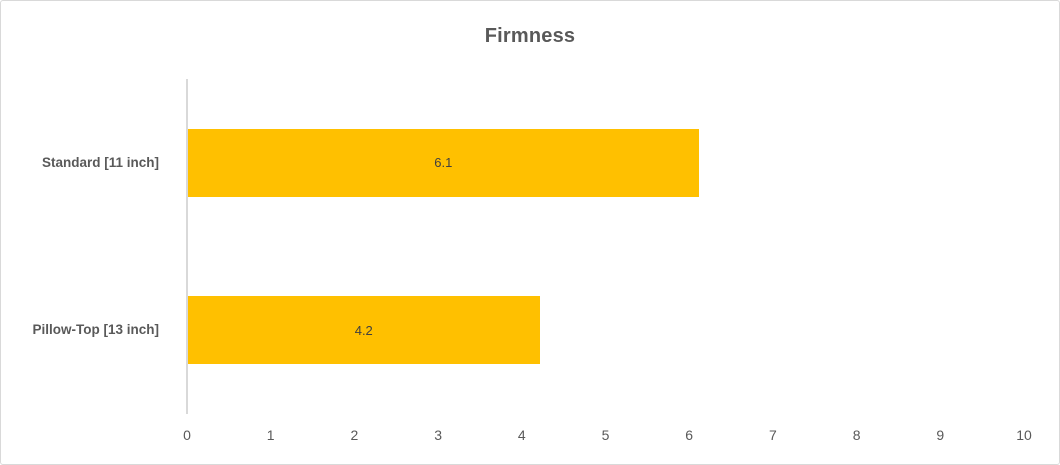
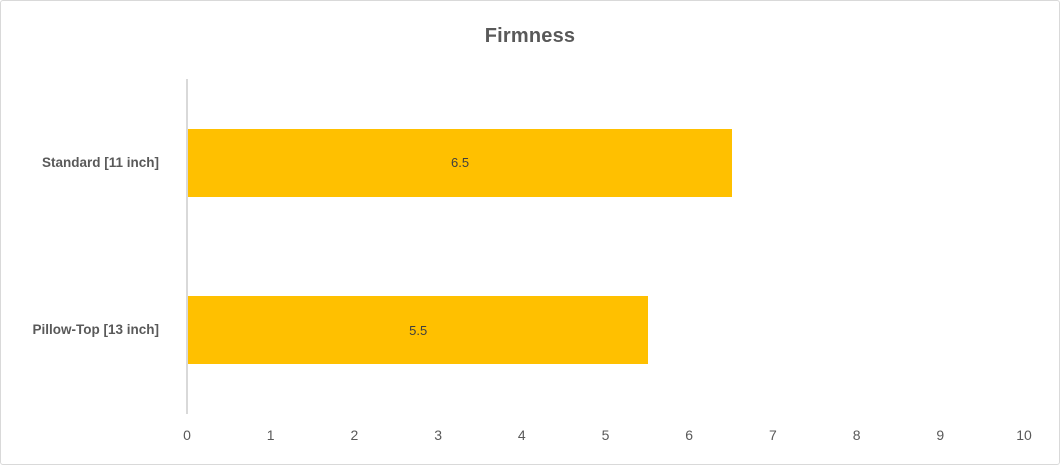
Standard [11 inch]: 6.1 -> 6.5
Pillow-Top [13 inch]: 4.2 -> 5.5
